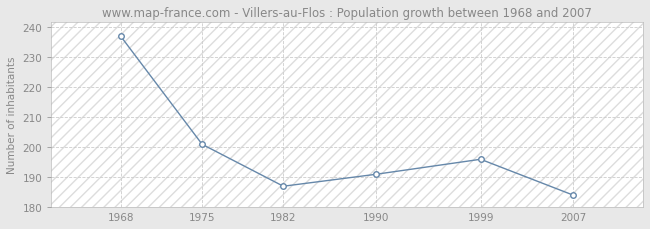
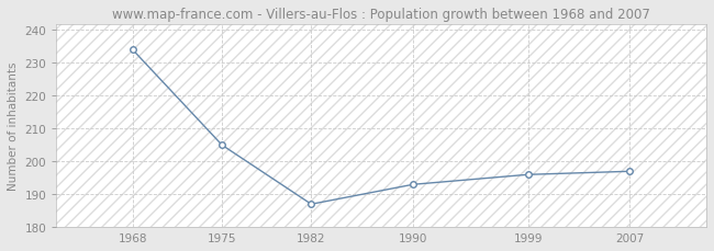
1968: 237 -> 234
1975: 201 -> 205
1990: 191 -> 193
2007: 184 -> 197
